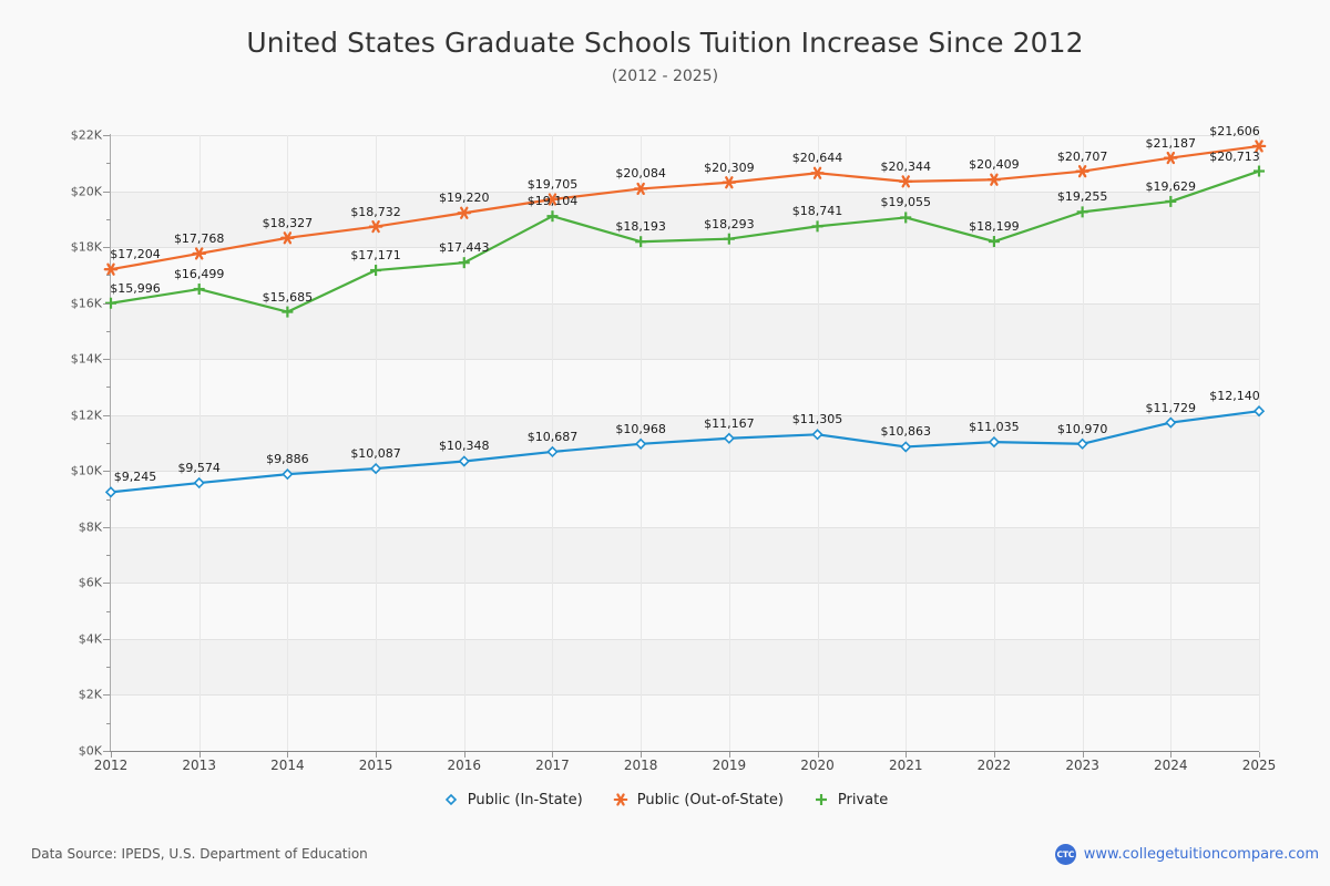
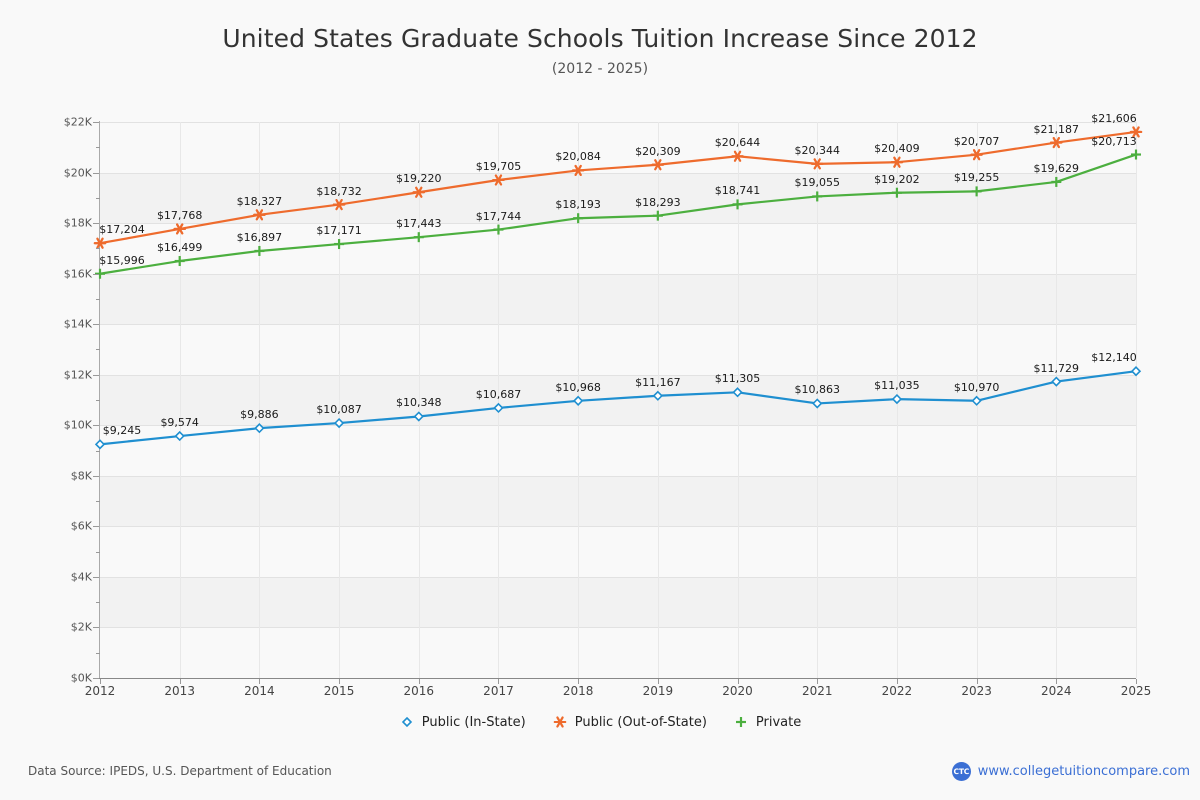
Private/2014: $15,685 -> $16,897
Private/2017: $19,104 -> $17,744
Private/2022: $18,199 -> $19,202
